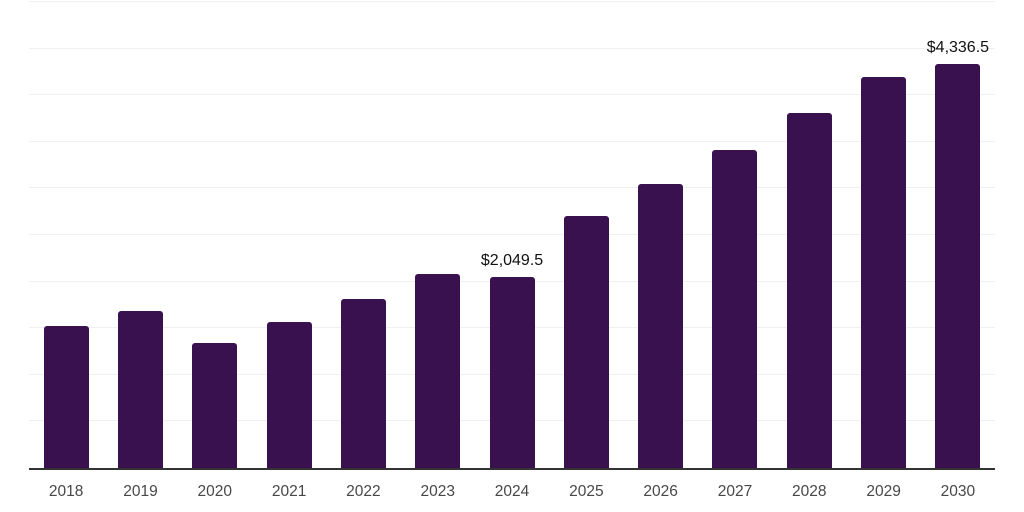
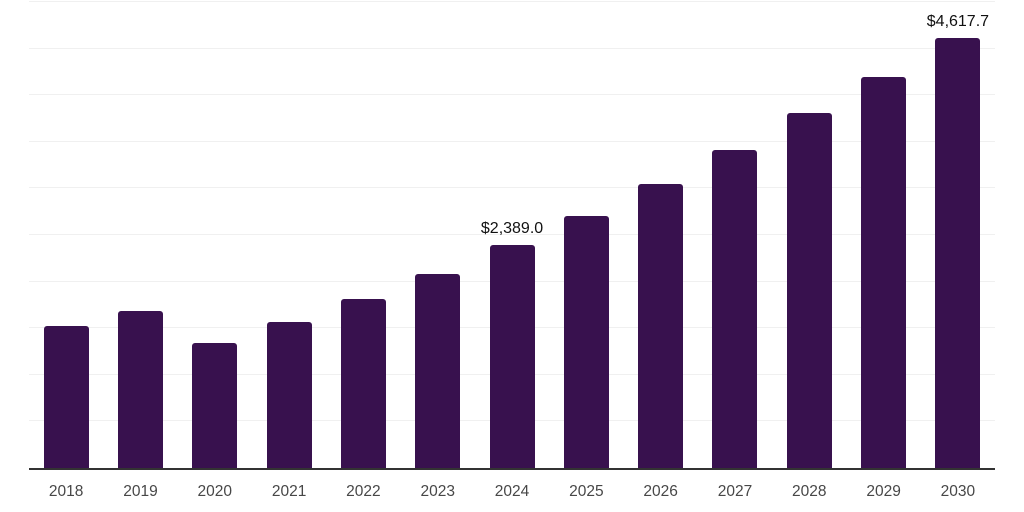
2024: $2,049.5 -> $2,389.0
2030: $4,336.5 -> $4,617.7
